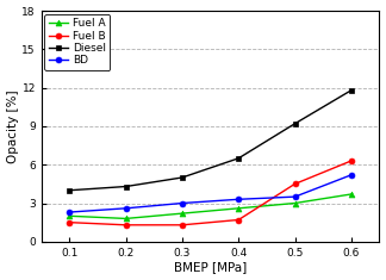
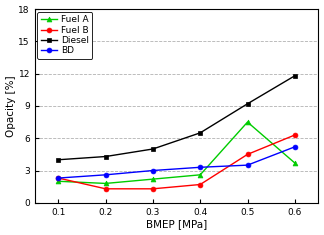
Fuel B/0.1: 1.5 -> 2.3
Fuel A/0.5: 3.0 -> 7.5
